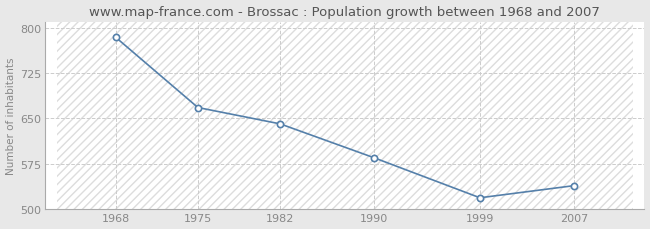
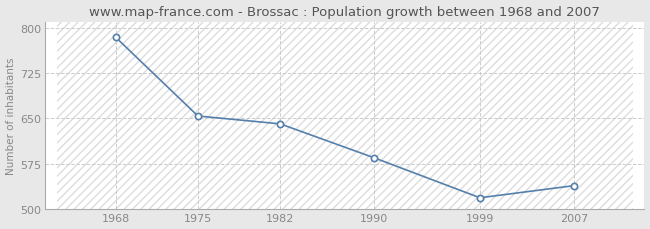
1975: 668 -> 654
